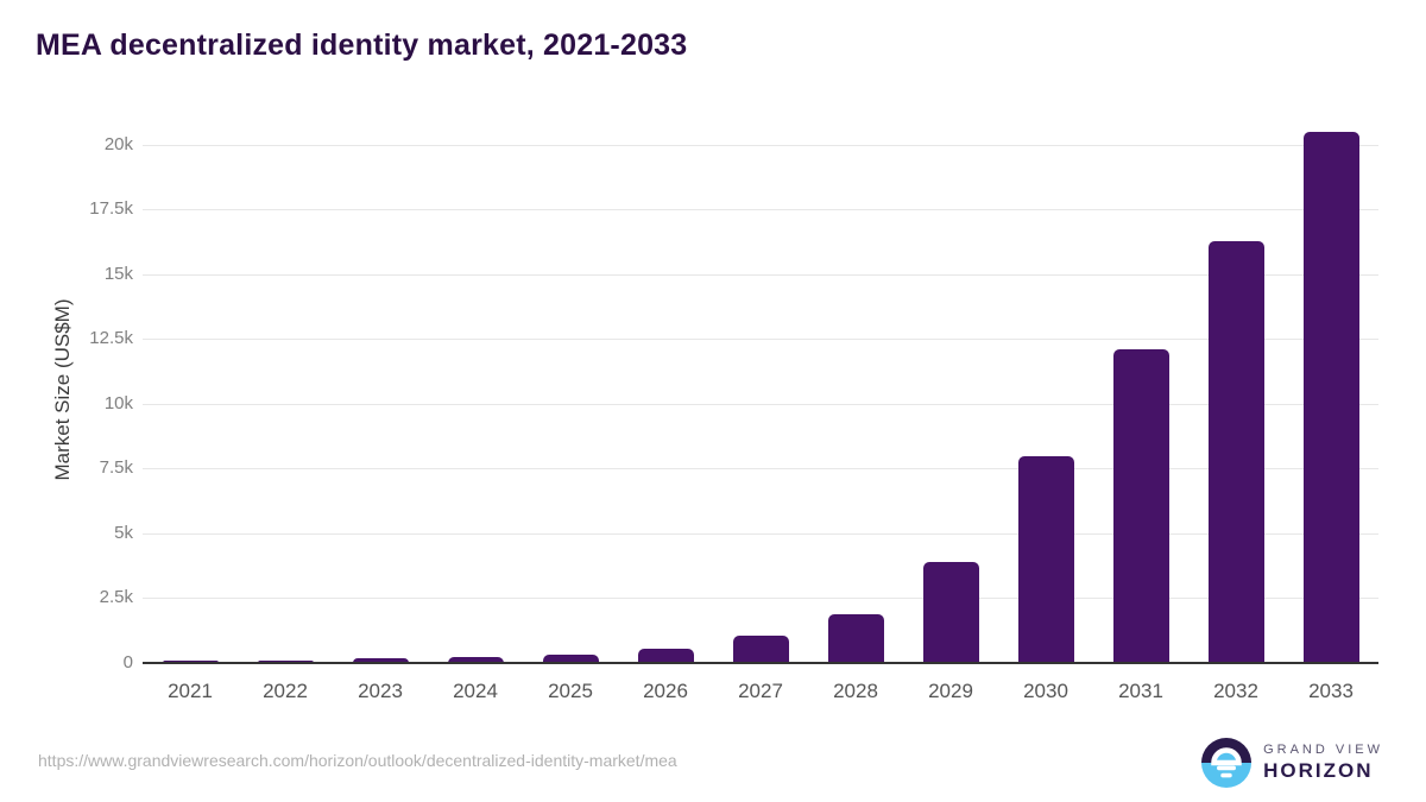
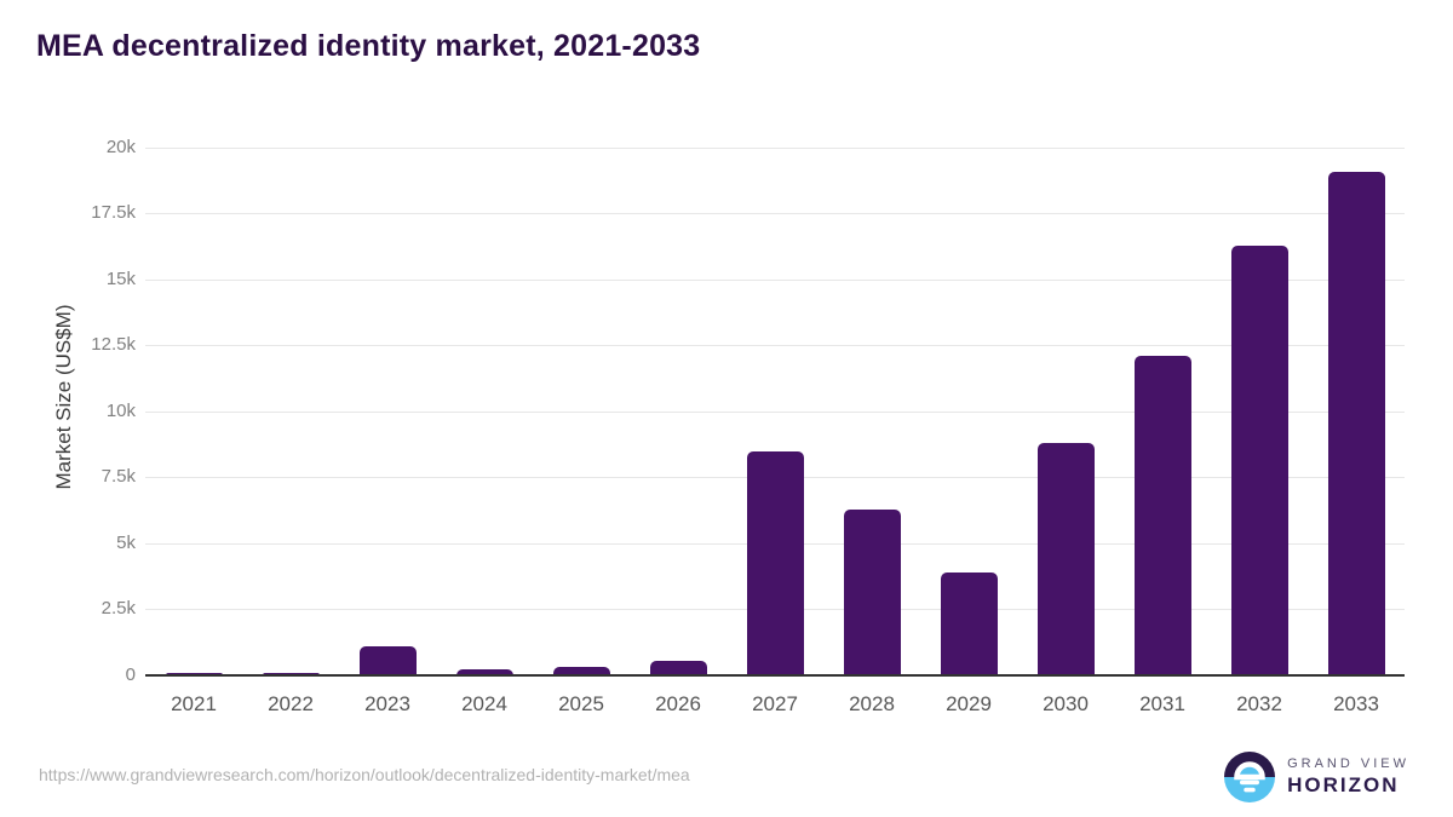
2023: 0.2k -> 1.1k
2027: 1.0k -> 8.5k
2028: 1.9k -> 6.3k
2030: 8.0k -> 8.8k
2033: 20.5k -> 19.1k
